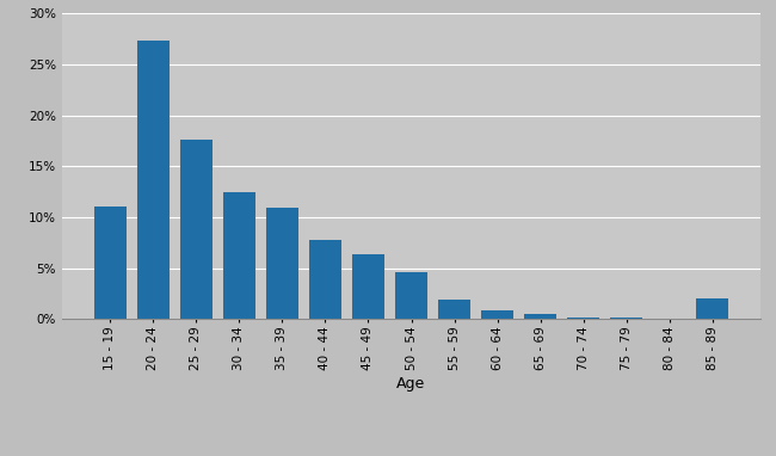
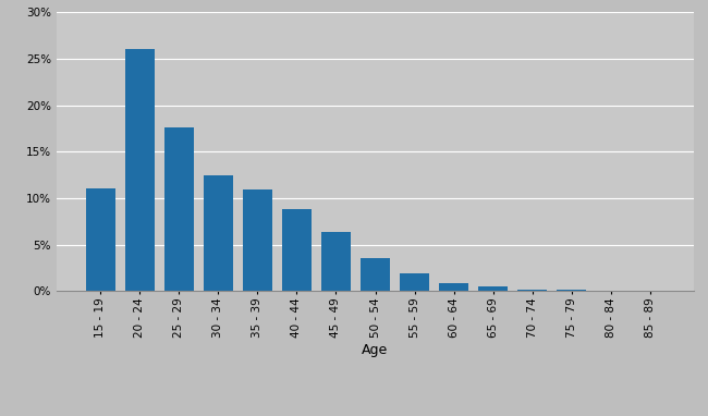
20 - 24: 27.4% -> 26.1%
40 - 44: 7.8% -> 8.8%
50 - 54: 4.6% -> 3.6%
85 - 89: 2.0% -> 0.1%
